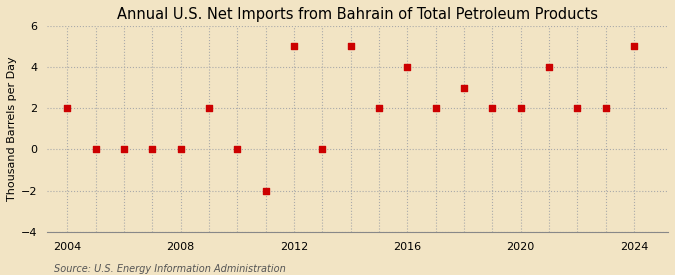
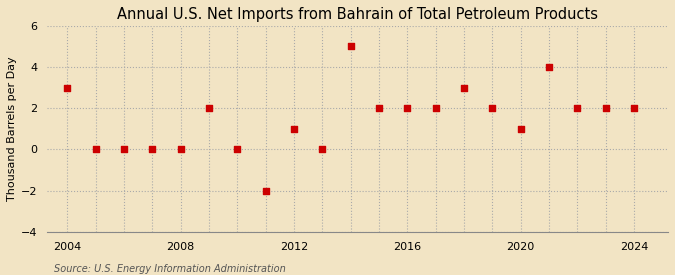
2004: 2 -> 3
2012: 5 -> 1
2016: 4 -> 2
2020: 2 -> 1
2024: 5 -> 2
